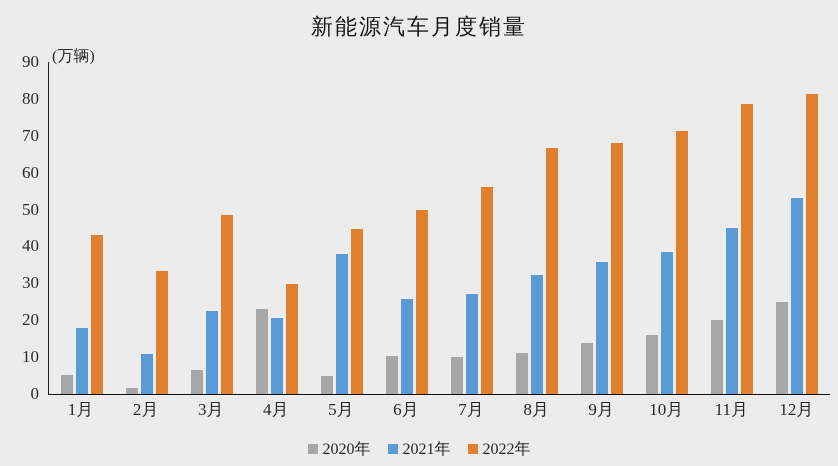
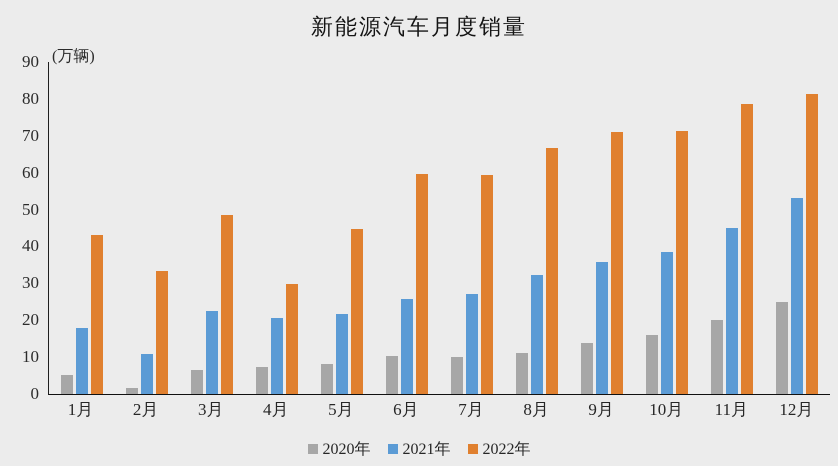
2020年/4月: 23 -> 7
2020年/5月: 5 -> 8
2021年/5月: 38 -> 22
2022年/6月: 50 -> 60
2022年/7月: 56 -> 59
2022年/9月: 68 -> 71
